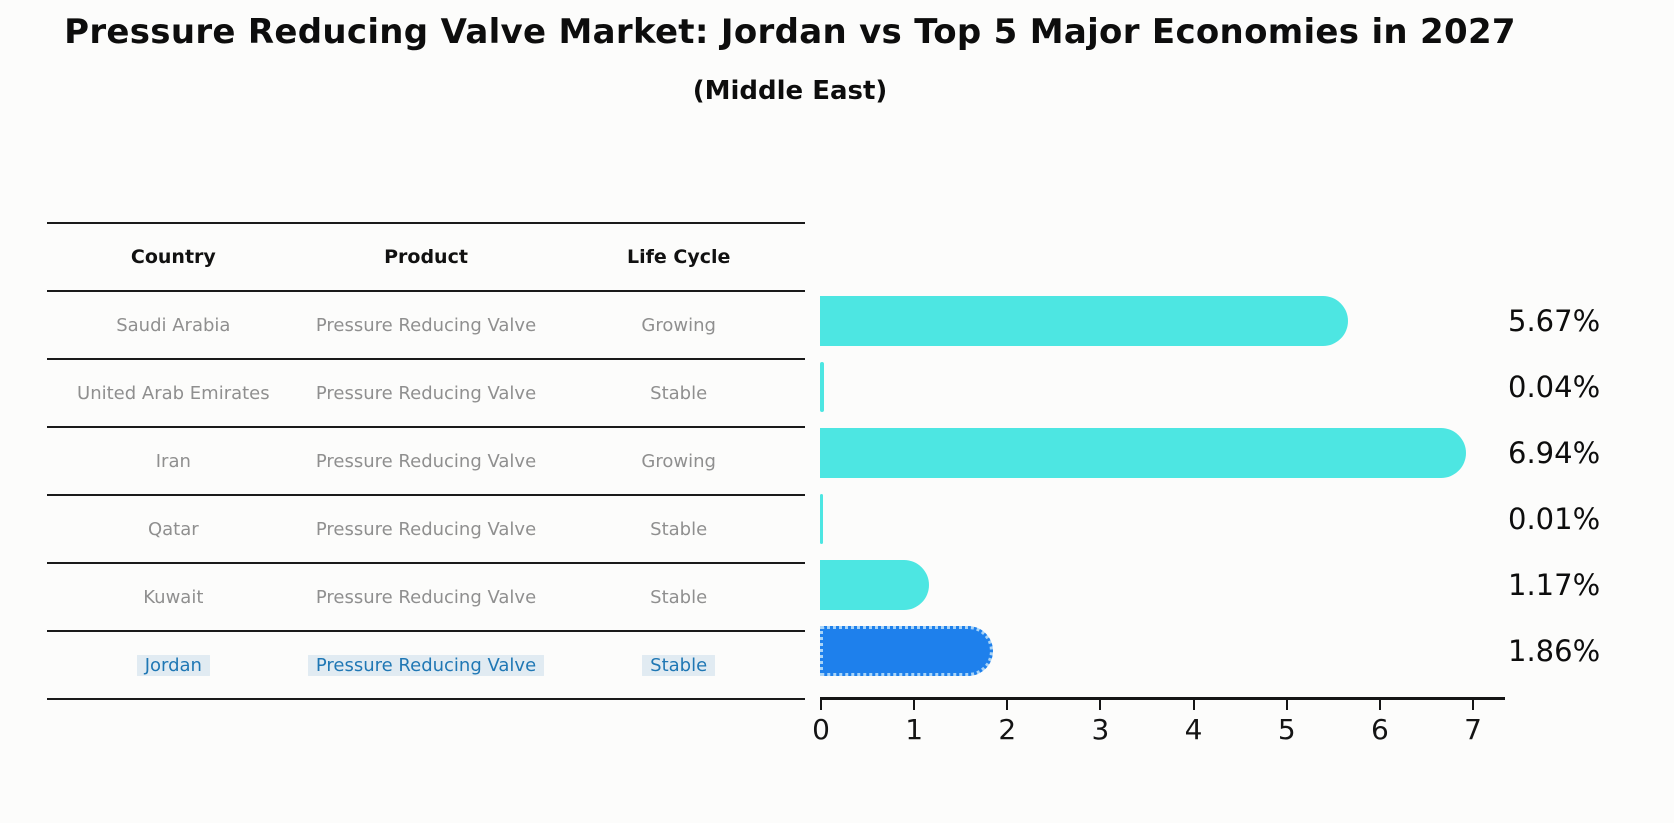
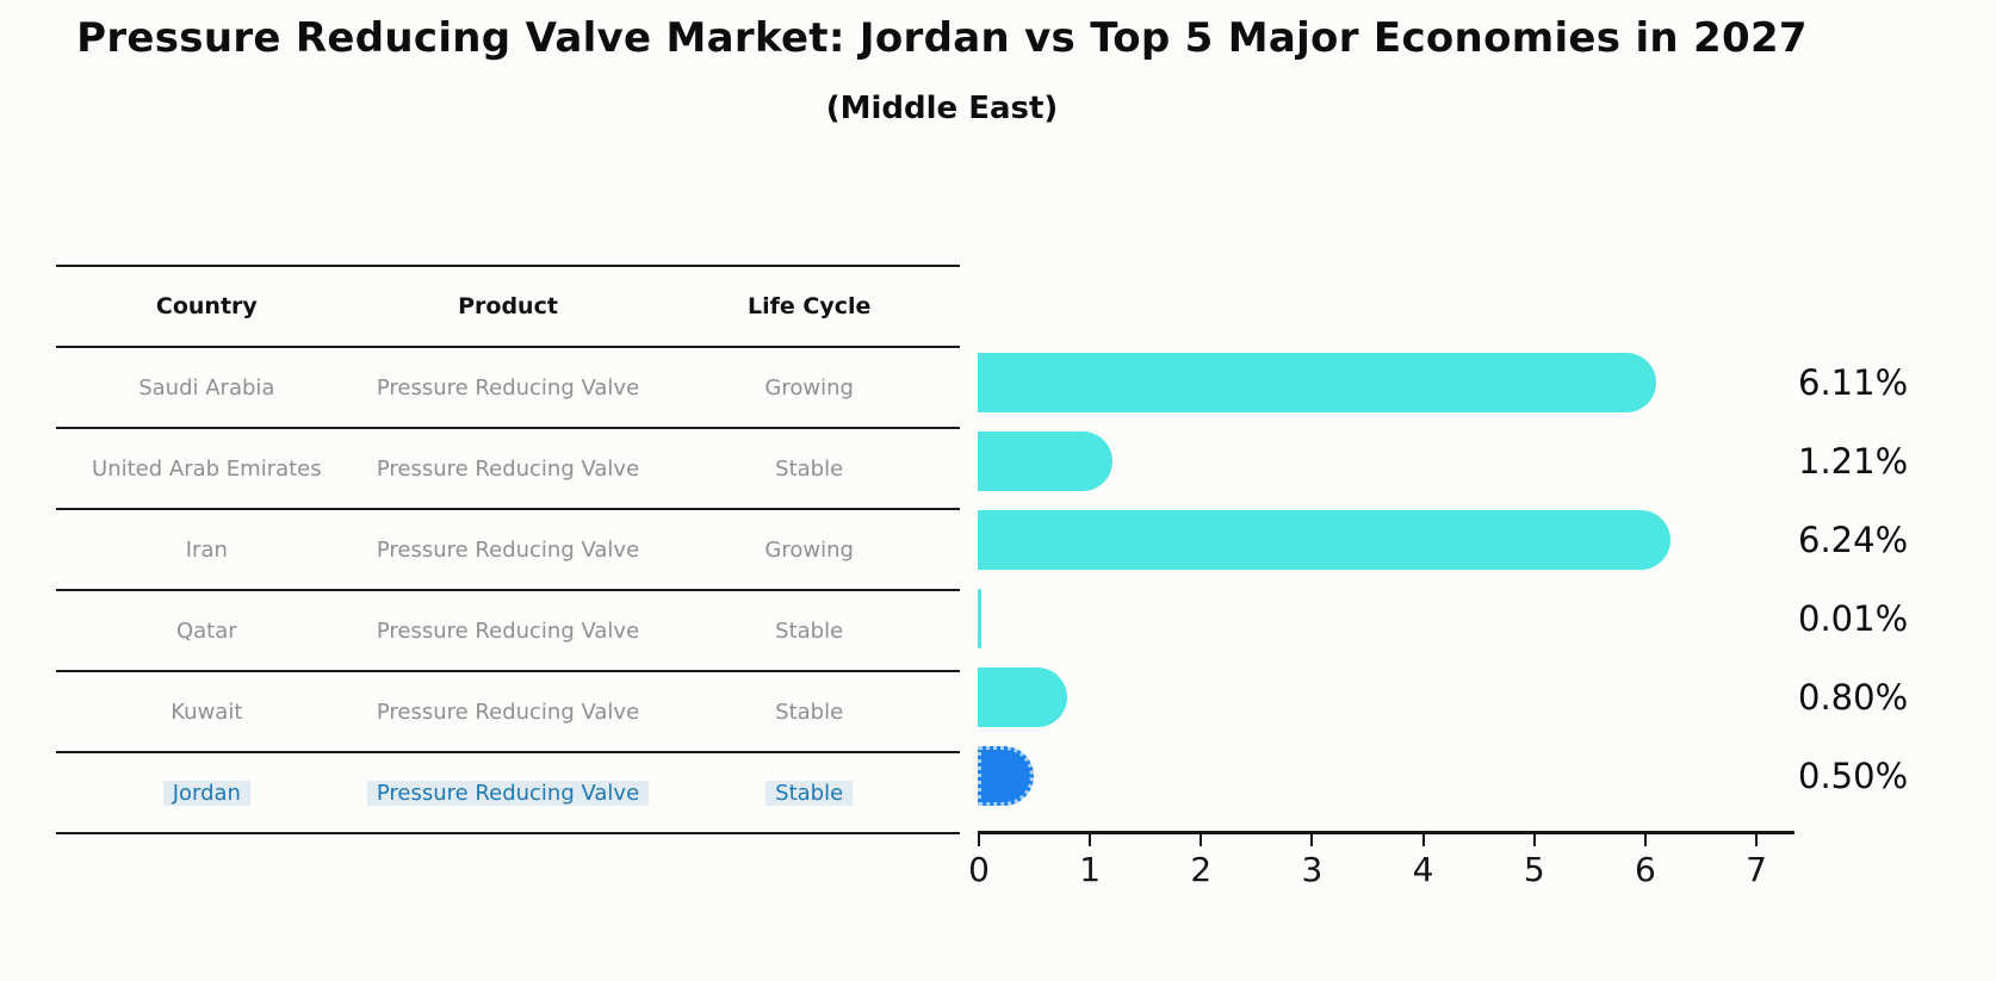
Saudi Arabia: 5.67% -> 6.11%
United Arab Emirates: 0.04% -> 1.21%
Iran: 6.94% -> 6.24%
Kuwait: 1.17% -> 0.80%
Jordan: 1.86% -> 0.50%
